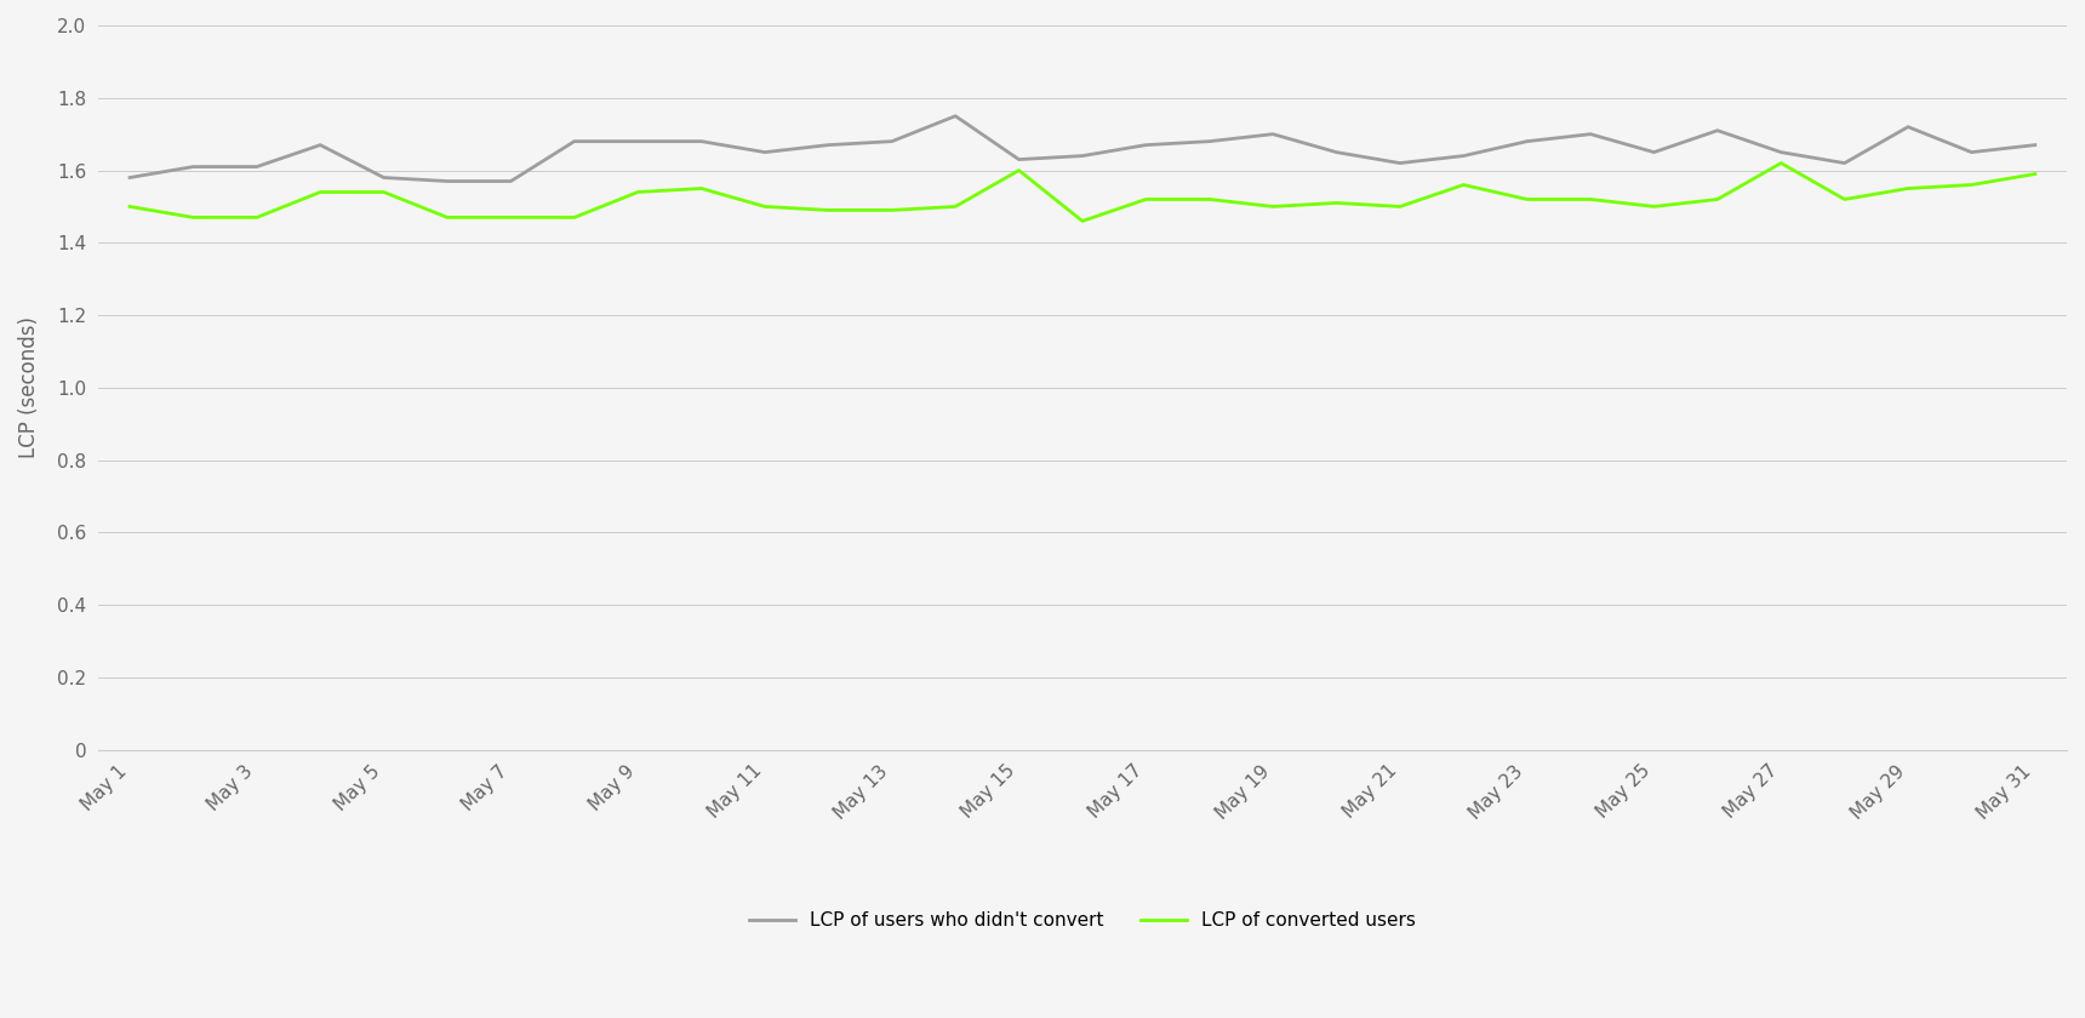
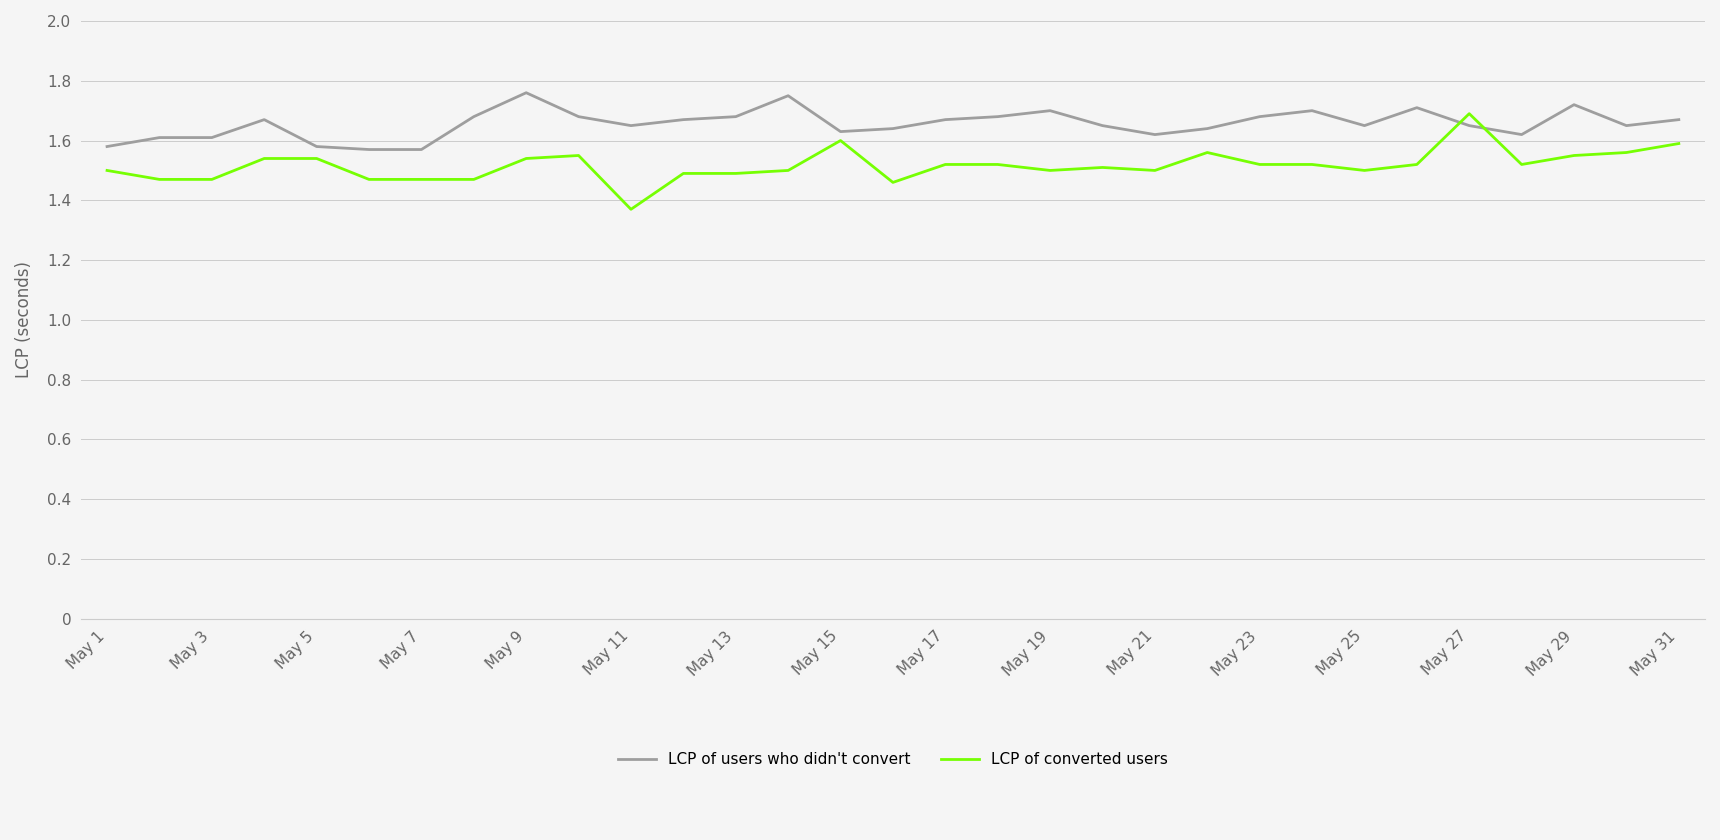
LCP of users who didn't convert/May 9: 1.68 -> 1.76
LCP of converted users/May 11: 1.50 -> 1.37
LCP of converted users/May 27: 1.62 -> 1.69
